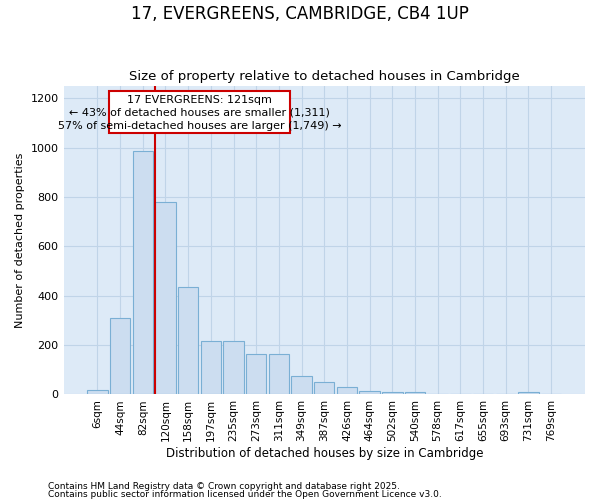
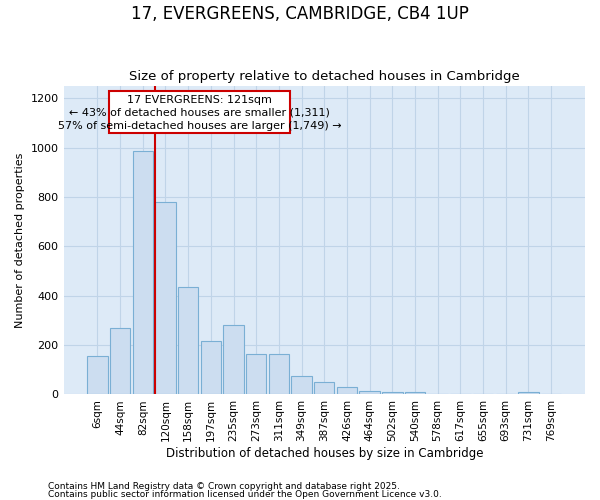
6sqm: 20 -> 155
44sqm: 310 -> 270
235sqm: 215 -> 280
